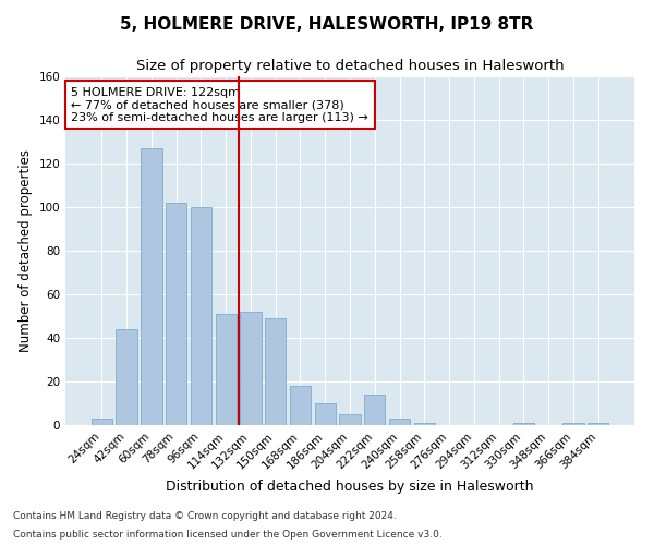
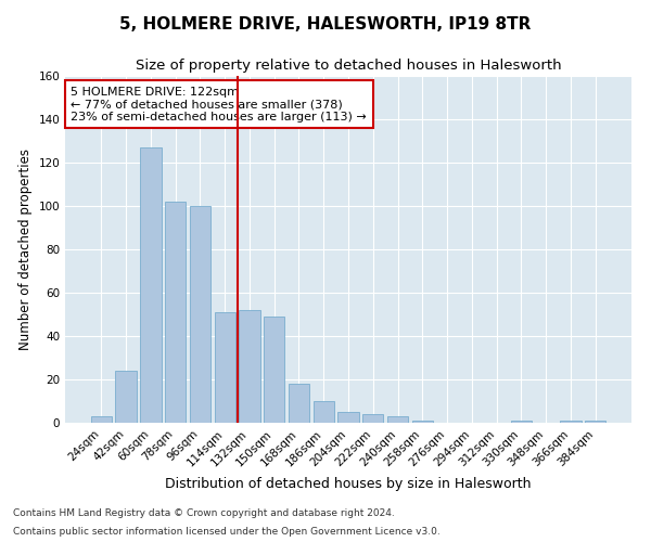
42sqm: 44 -> 24
222sqm: 14 -> 4
